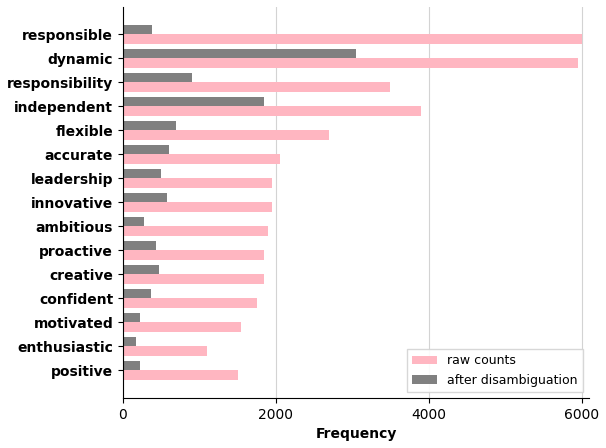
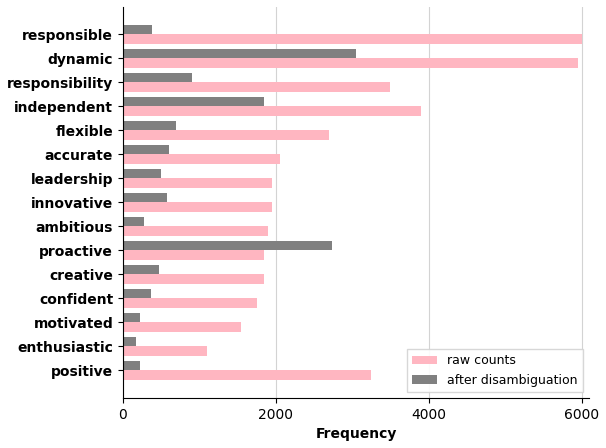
after disambiguation/proactive: 430 -> 2740
raw counts/positive: 1500 -> 3240
